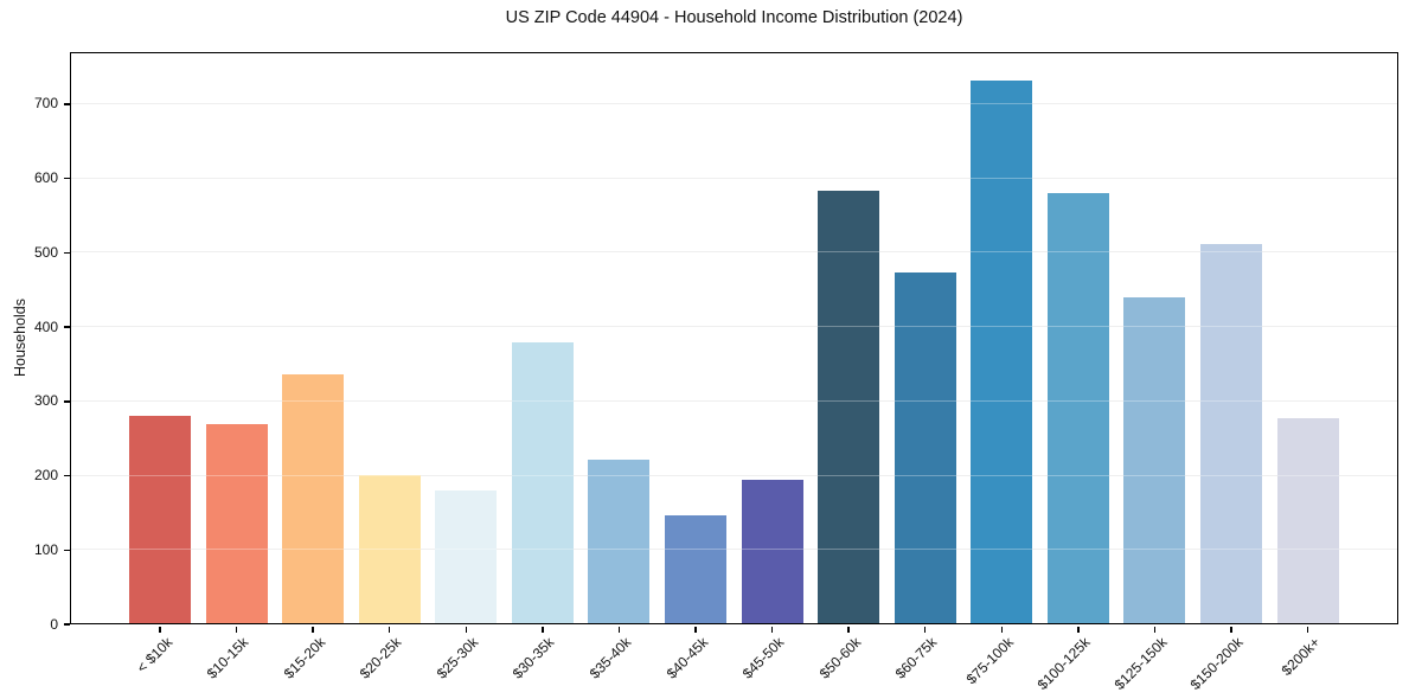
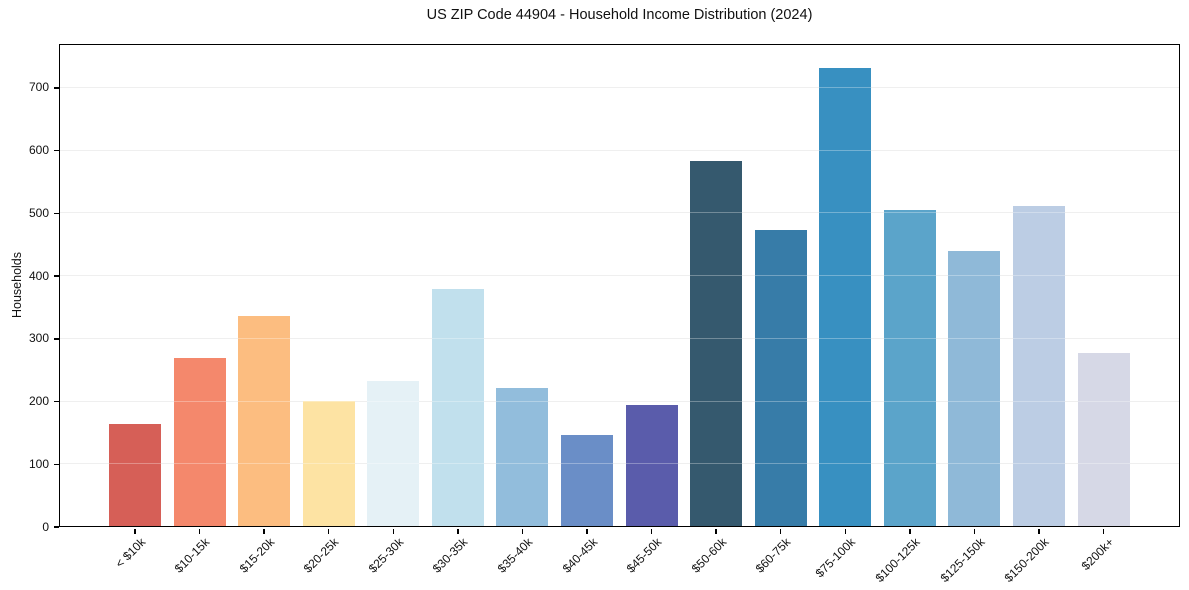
< $10k: 280 -> 160
$25-30k: 180 -> 230
$100-125k: 580 -> 500
